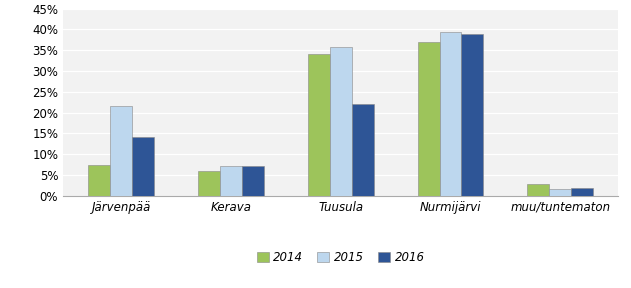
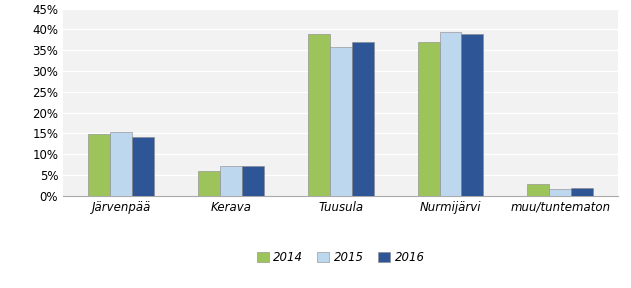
2014/Järvenpää: 7.5% -> 14.8%
2015/Järvenpää: 21.5% -> 15.3%
2014/Tuusula: 34.0% -> 39.0%
2016/Tuusula: 22.0% -> 37.0%
